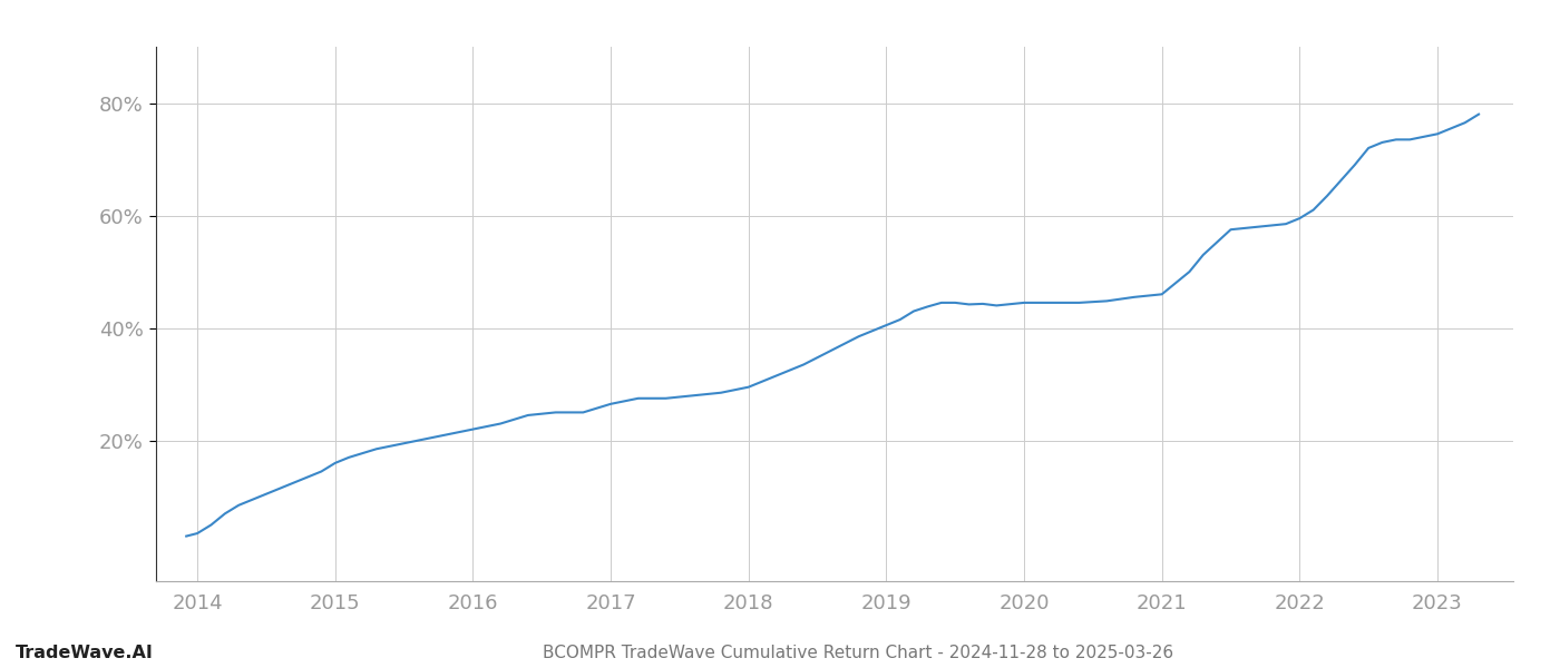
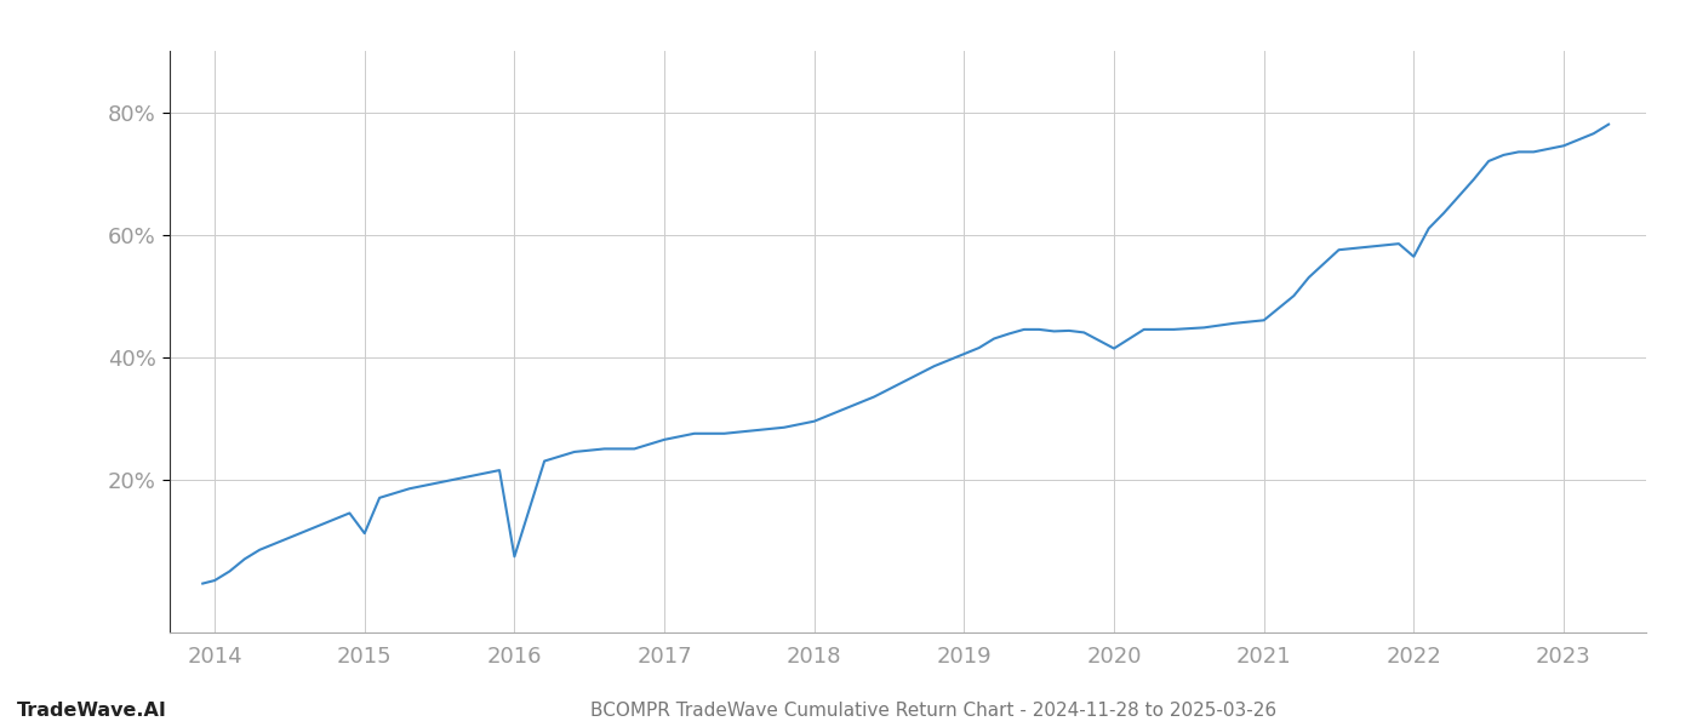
2015: 16.0% -> 11.2%
2016: 22.0% -> 7.4%
2020: 44.5% -> 41.4%
2022: 59.5% -> 56.4%
